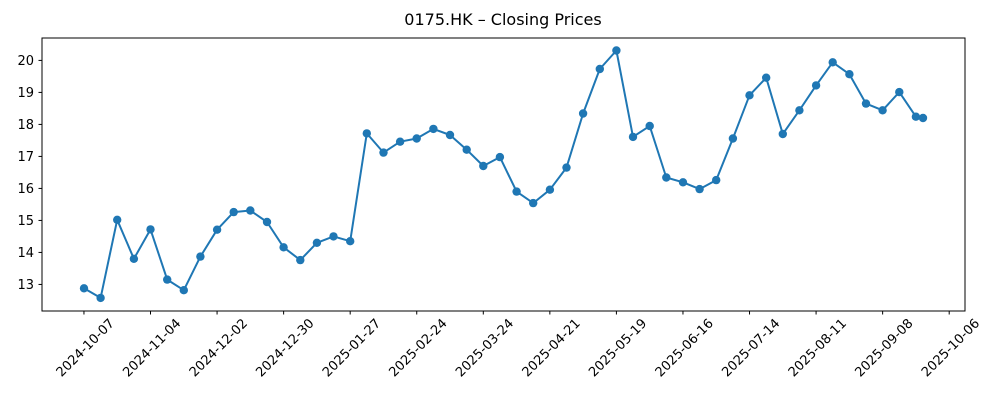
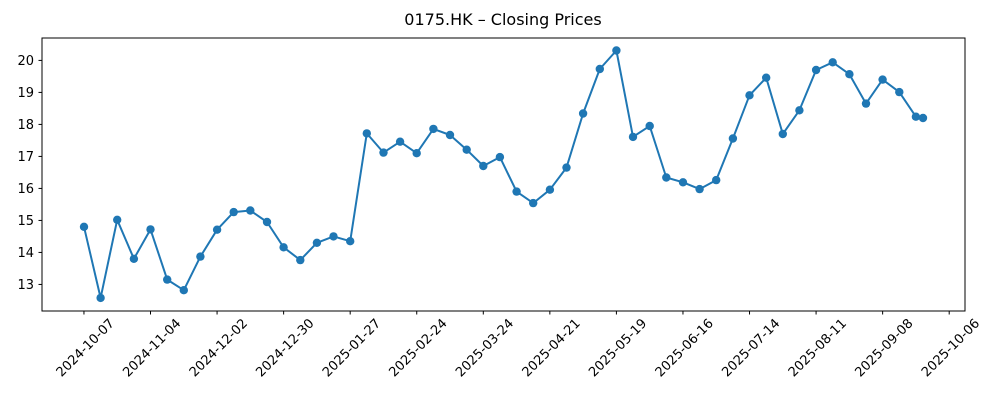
2024-10-07: 12.9 -> 14.8
2025-02-24: 17.6 -> 17.1
2025-08-11: 19.2 -> 19.7
2025-09-08: 18.4 -> 19.4
